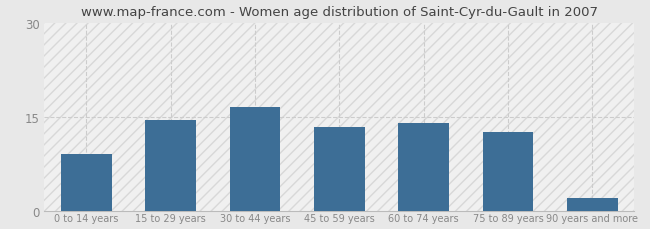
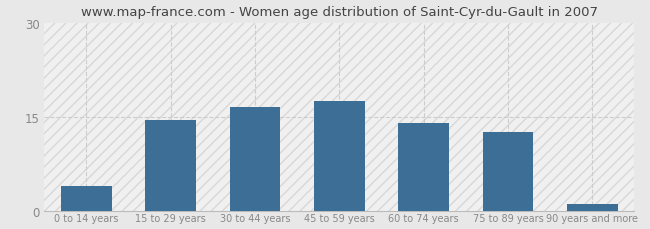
0 to 14 years: 9.0 -> 4.0
45 to 59 years: 13.4 -> 17.5
90 years and more: 2.0 -> 1.0
